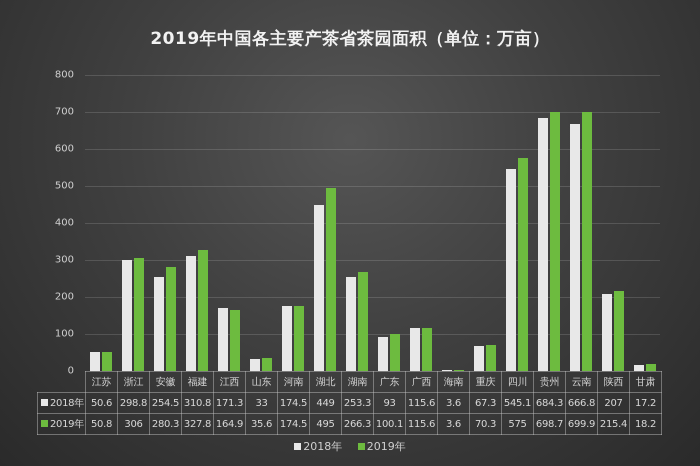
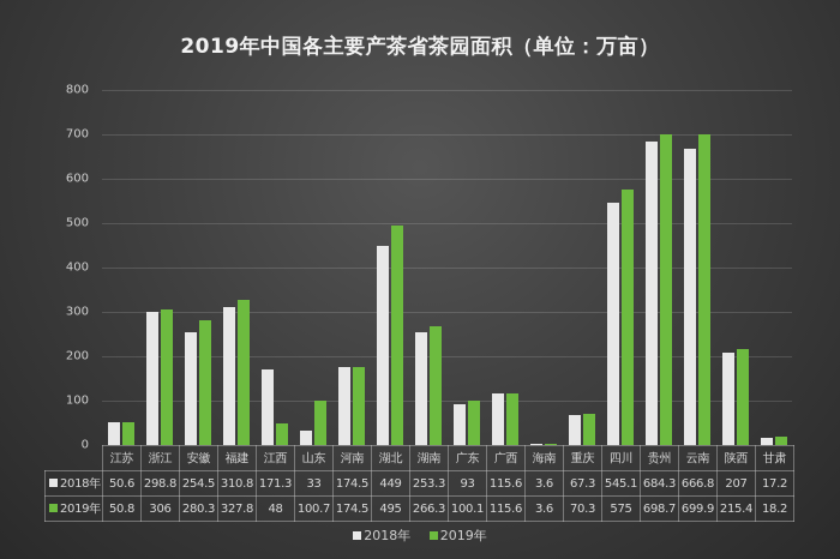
2019年/江西: 164.9 -> 48
2019年/山东: 35.6 -> 100.7
